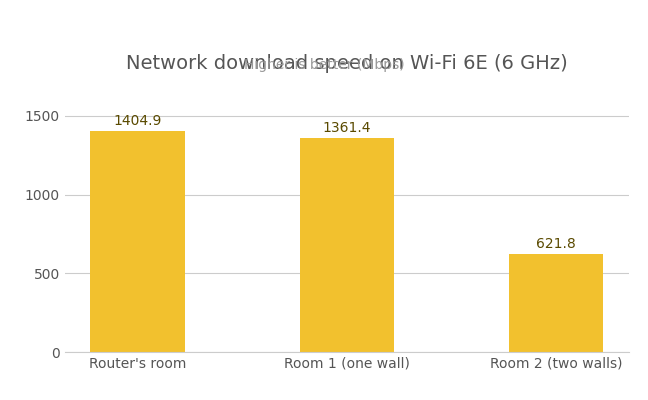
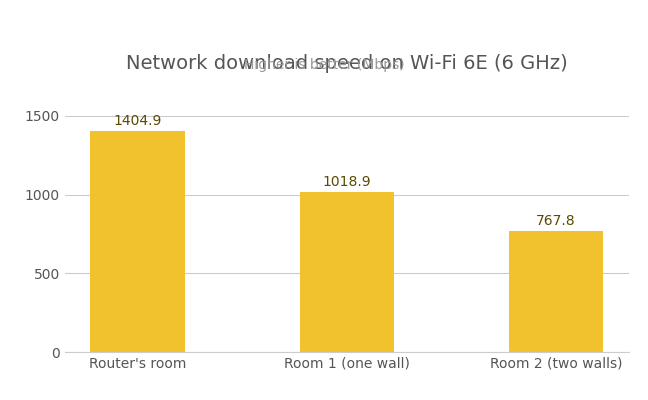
Room 1 (one wall): 1361.4 -> 1018.9
Room 2 (two walls): 621.8 -> 767.8
